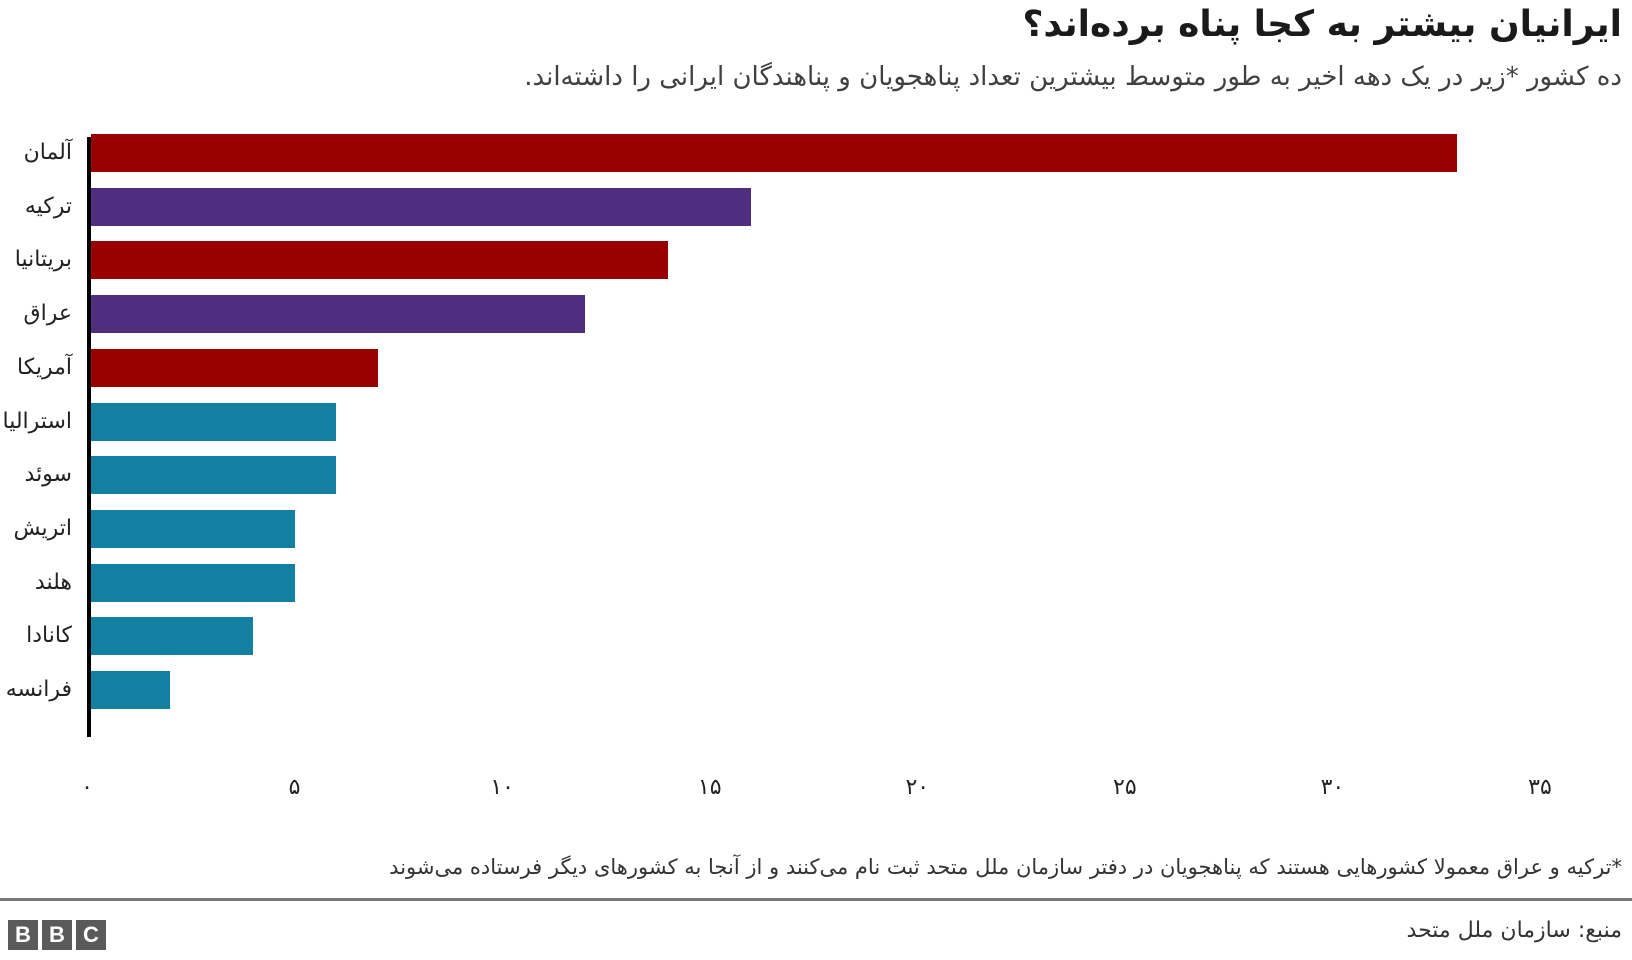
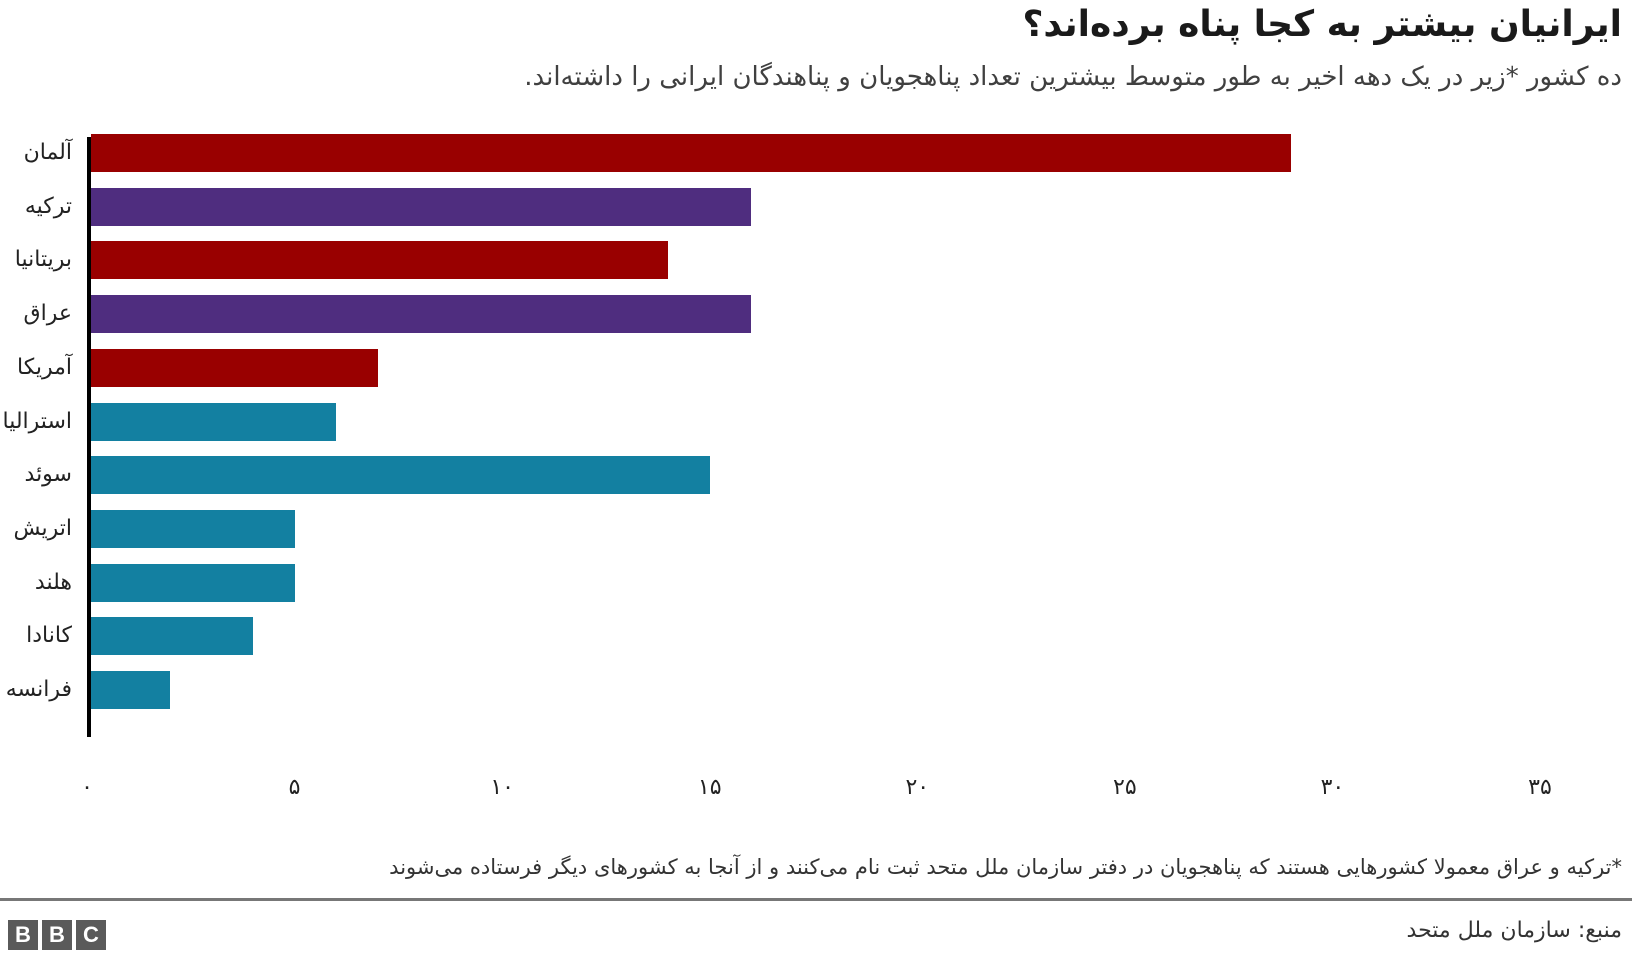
آلمان: 33 -> 29
عراق: 12 -> 16
سوئد: 6 -> 15
